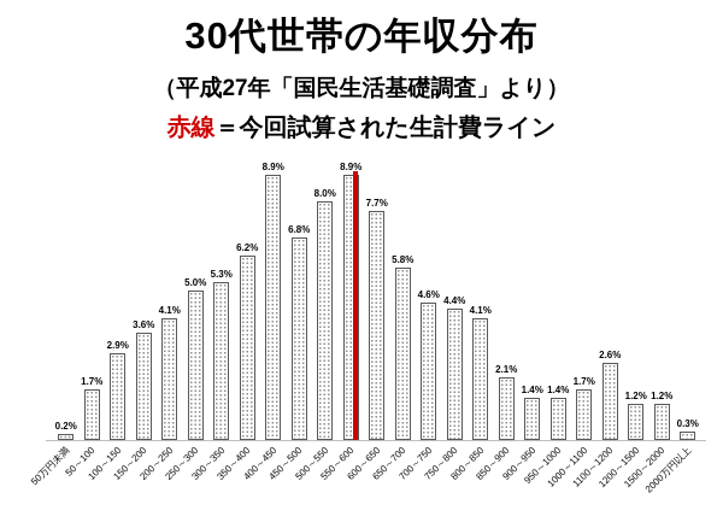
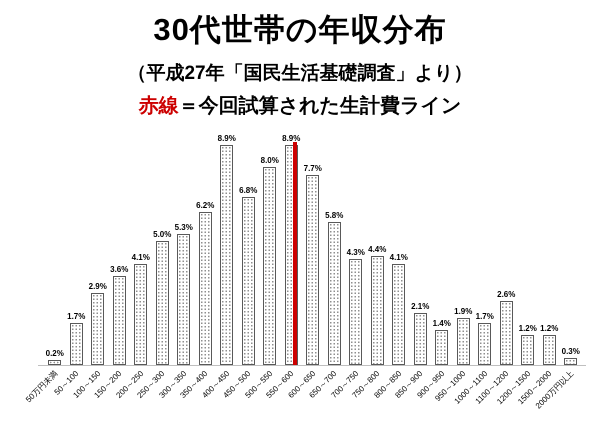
700～750: 4.6% -> 4.3%
950～1000: 1.4% -> 1.9%
